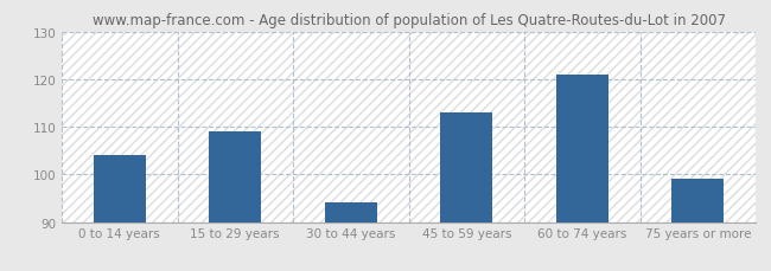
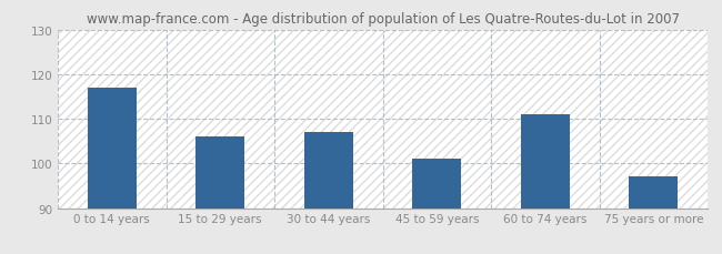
0 to 14 years: 104 -> 117
15 to 29 years: 109 -> 106
30 to 44 years: 94 -> 107
45 to 59 years: 113 -> 101
60 to 74 years: 121 -> 111
75 years or more: 99 -> 97
